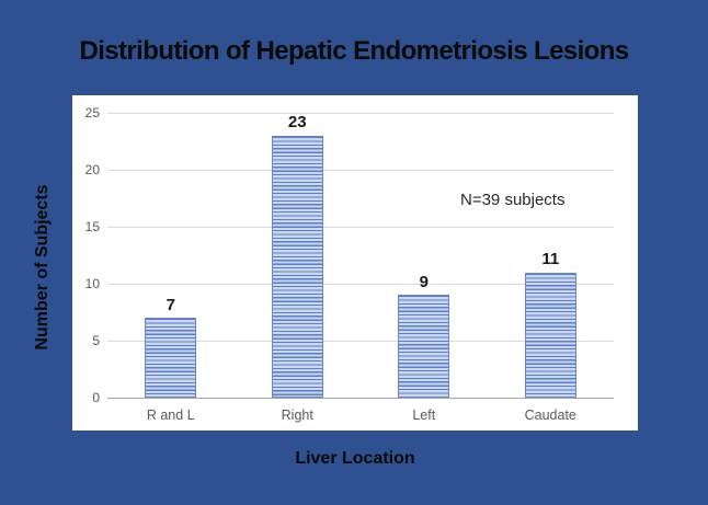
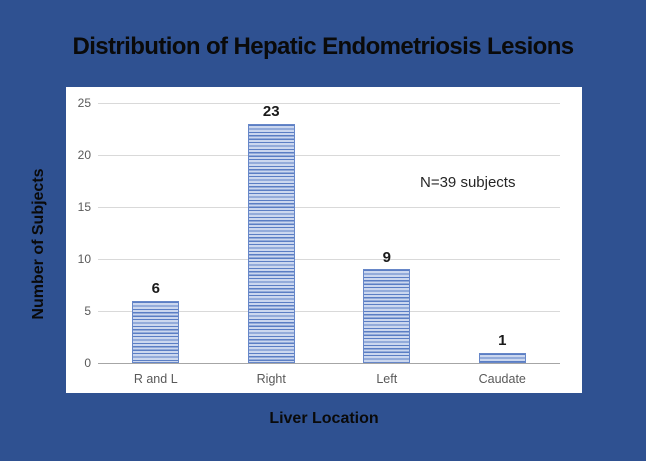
R and L: 7 -> 6
Caudate: 11 -> 1
